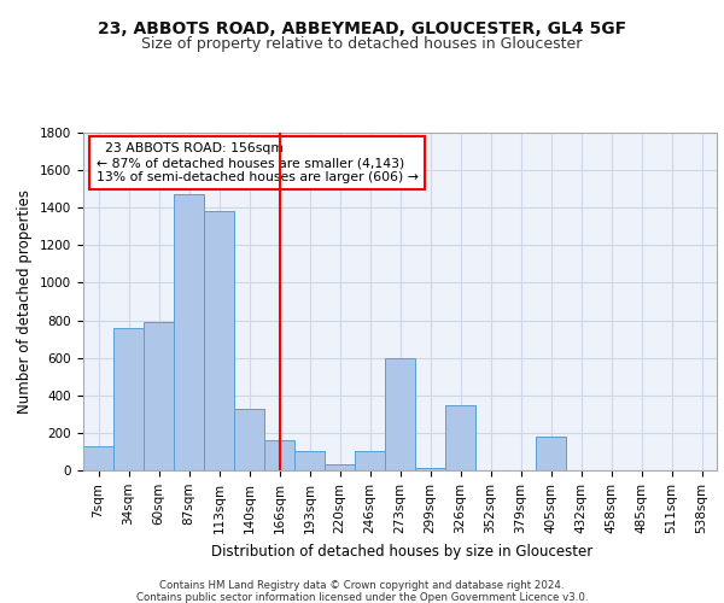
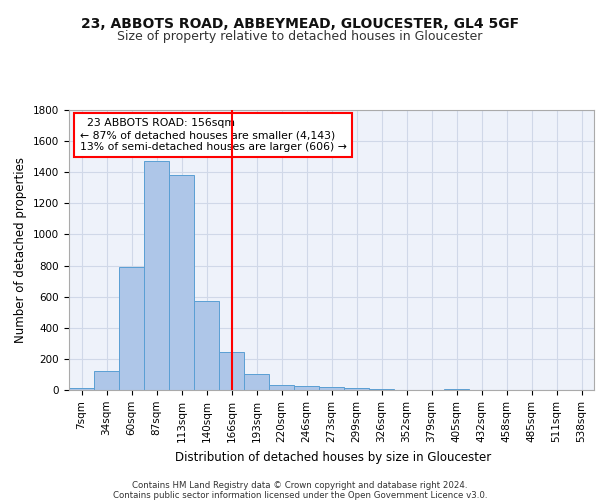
7sqm: 130 -> 10
34sqm: 760 -> 120
140sqm: 330 -> 570
166sqm: 160 -> 240
246sqm: 100 -> 20
273sqm: 600 -> 20
326sqm: 350 -> 0
405sqm: 180 -> 0
